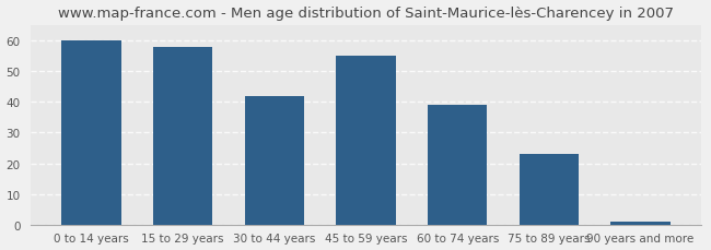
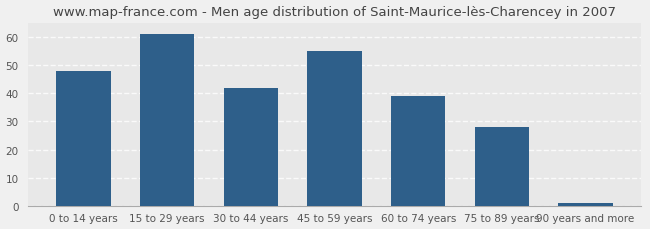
0 to 14 years: 60 -> 48
15 to 29 years: 58 -> 61
75 to 89 years: 23 -> 28
